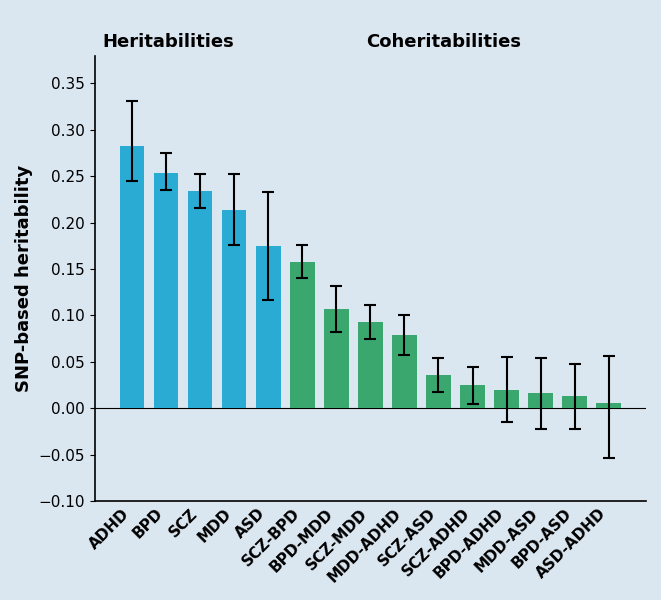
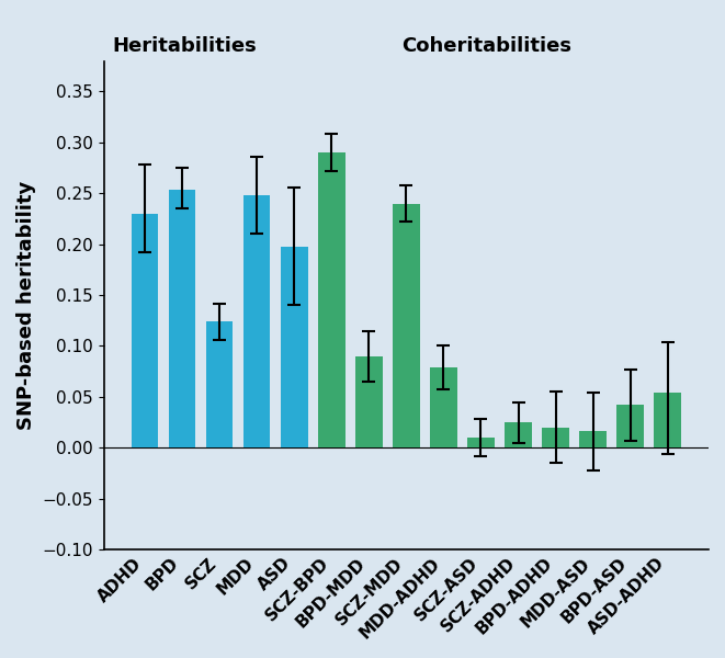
ADHD: 0.283 -> 0.230
SCZ: 0.234 -> 0.124
MDD: 0.214 -> 0.248
ASD: 0.175 -> 0.198
SCZ-BPD: 0.158 -> 0.290
BPD-MDD: 0.107 -> 0.090
SCZ-MDD: 0.093 -> 0.240
SCZ-ASD: 0.036 -> 0.010
BPD-ASD: 0.013 -> 0.042
ASD-ADHD: 0.006 -> 0.054
